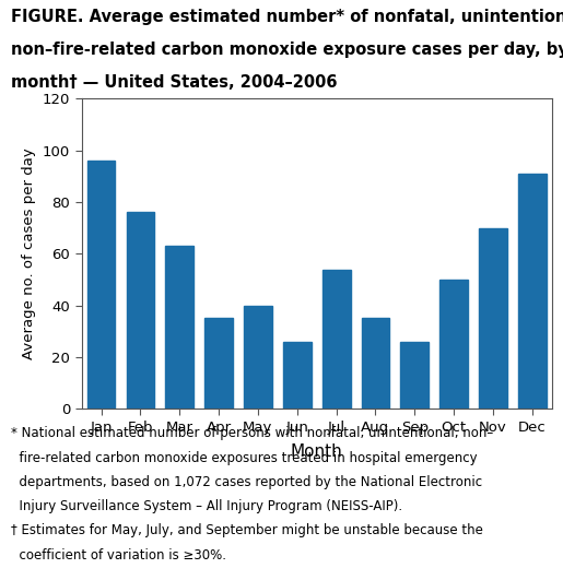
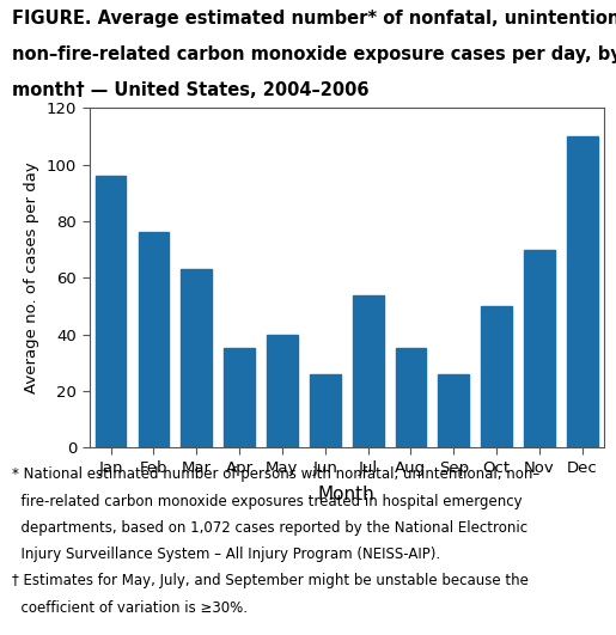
Dec: 91 -> 110
